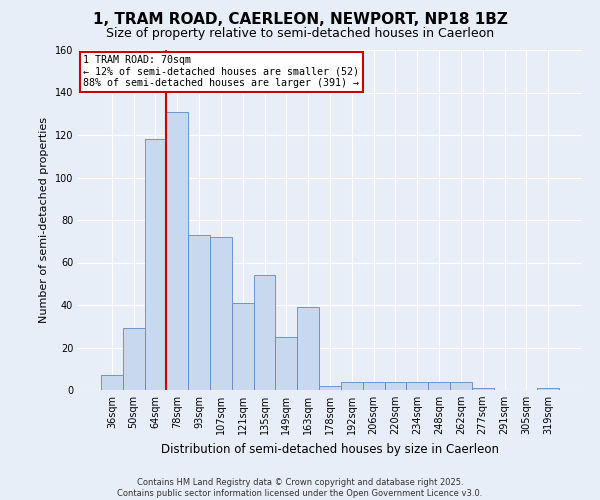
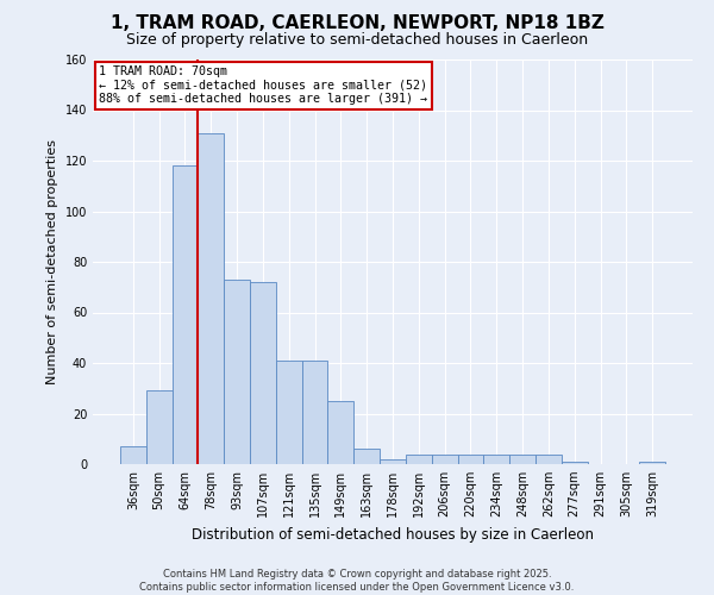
135sqm: 54 -> 41
163sqm: 39 -> 6
